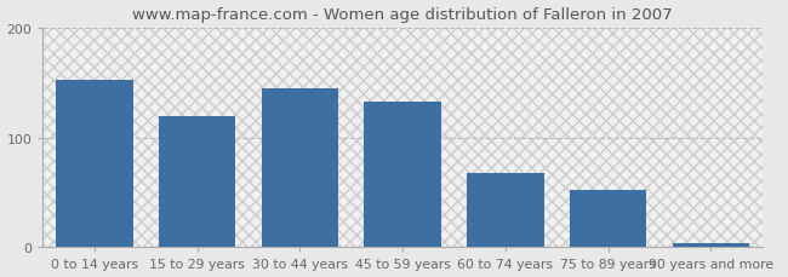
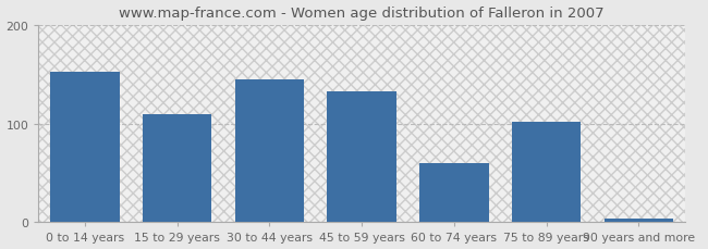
15 to 29 years: 120 -> 110
60 to 74 years: 68 -> 60
75 to 89 years: 52 -> 102
